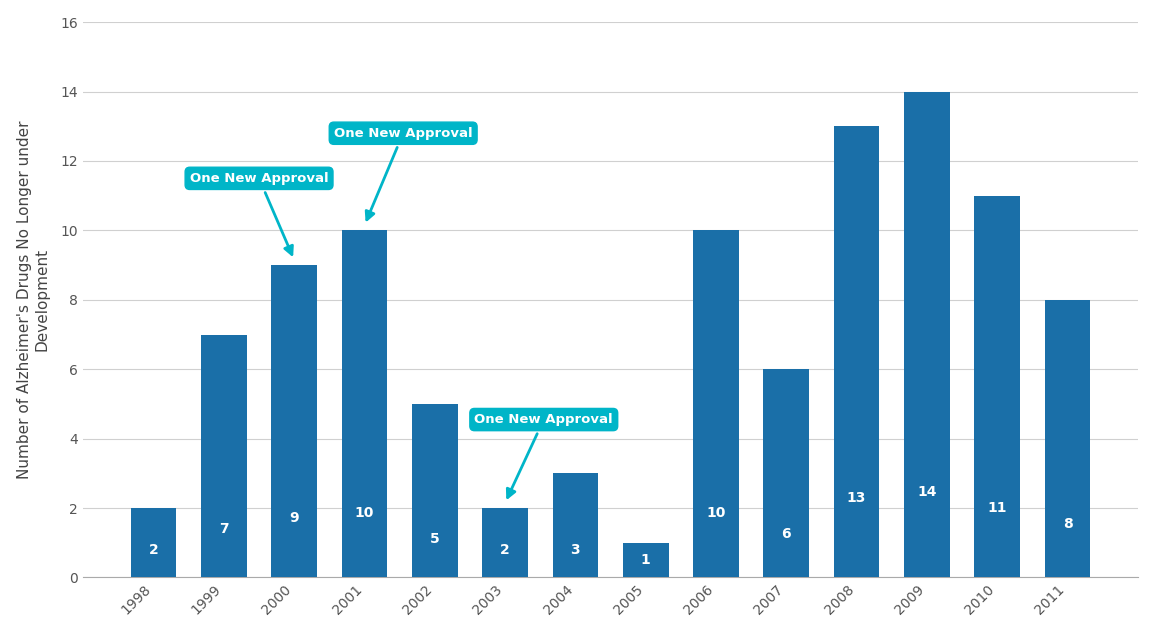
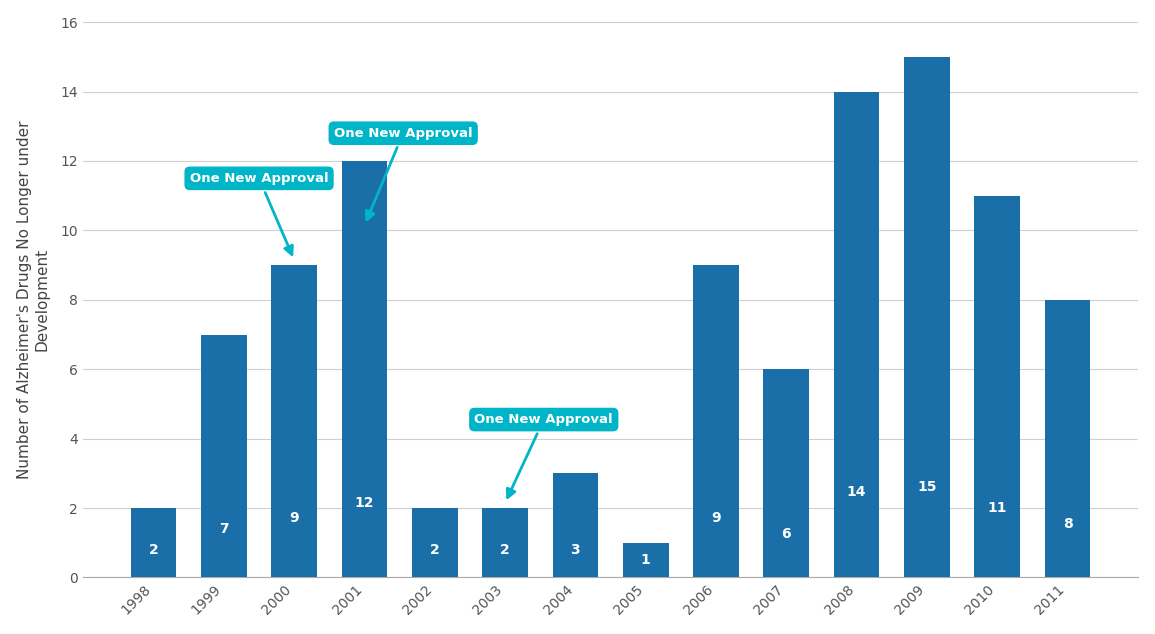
2001: 10 -> 12
2002: 5 -> 2
2006: 10 -> 9
2008: 13 -> 14
2009: 14 -> 15
